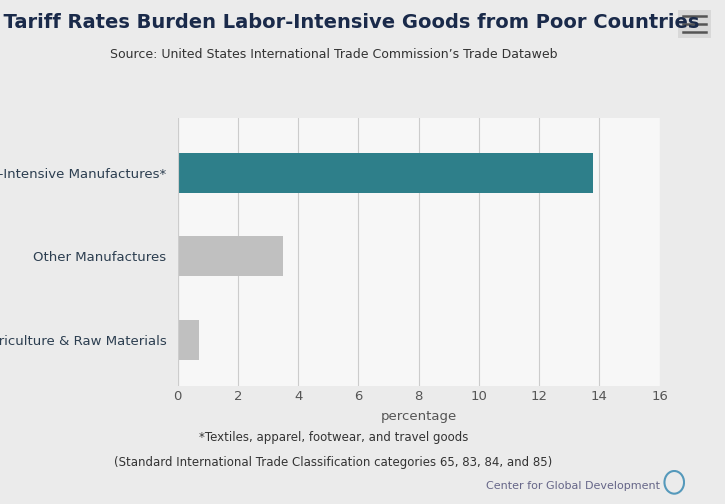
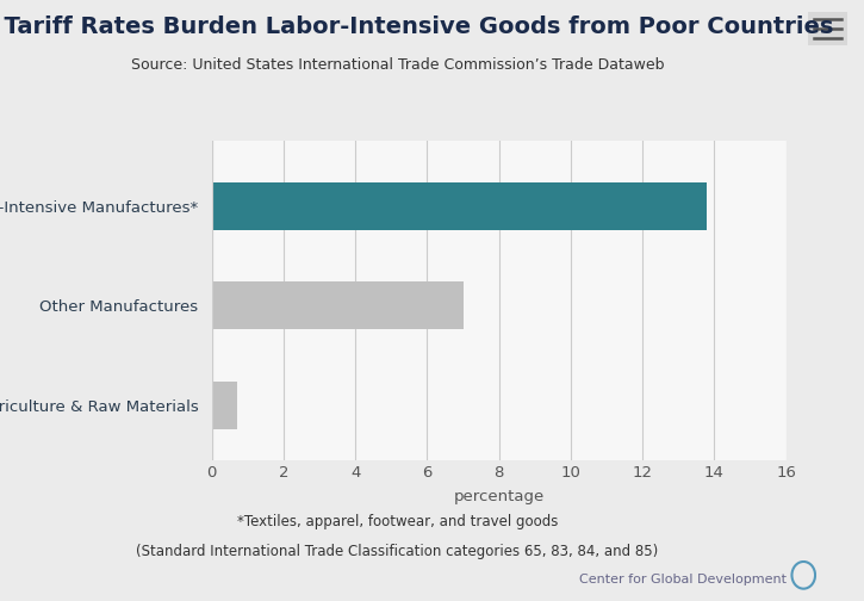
Other Manufactures: 3.5 -> 7.0
